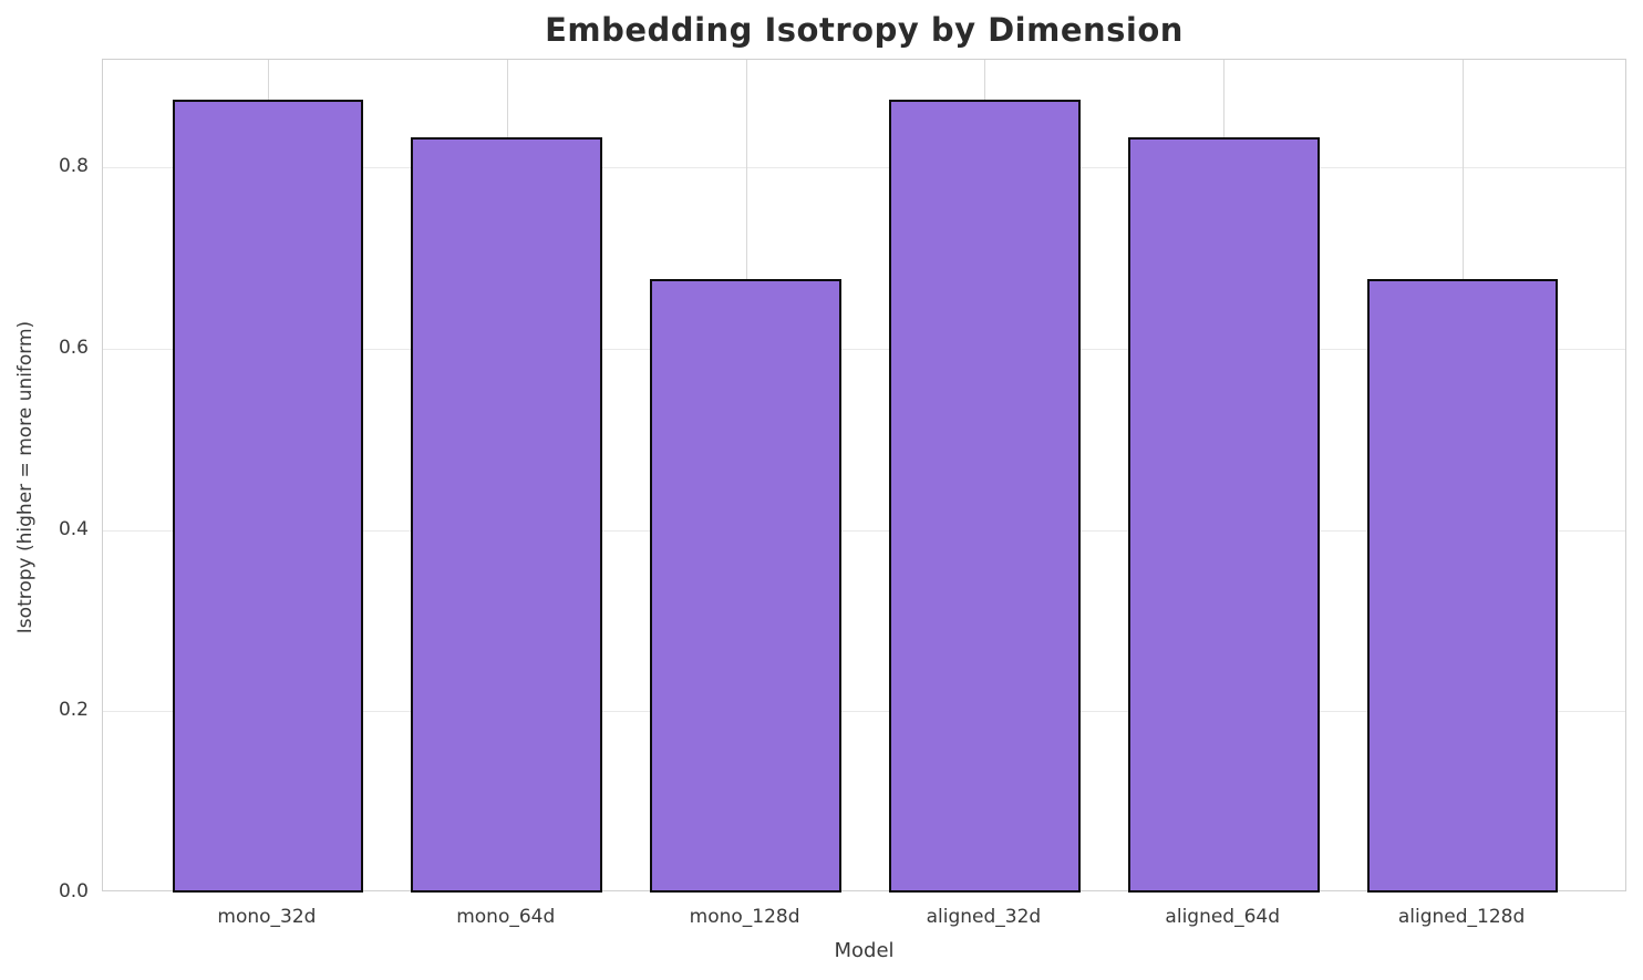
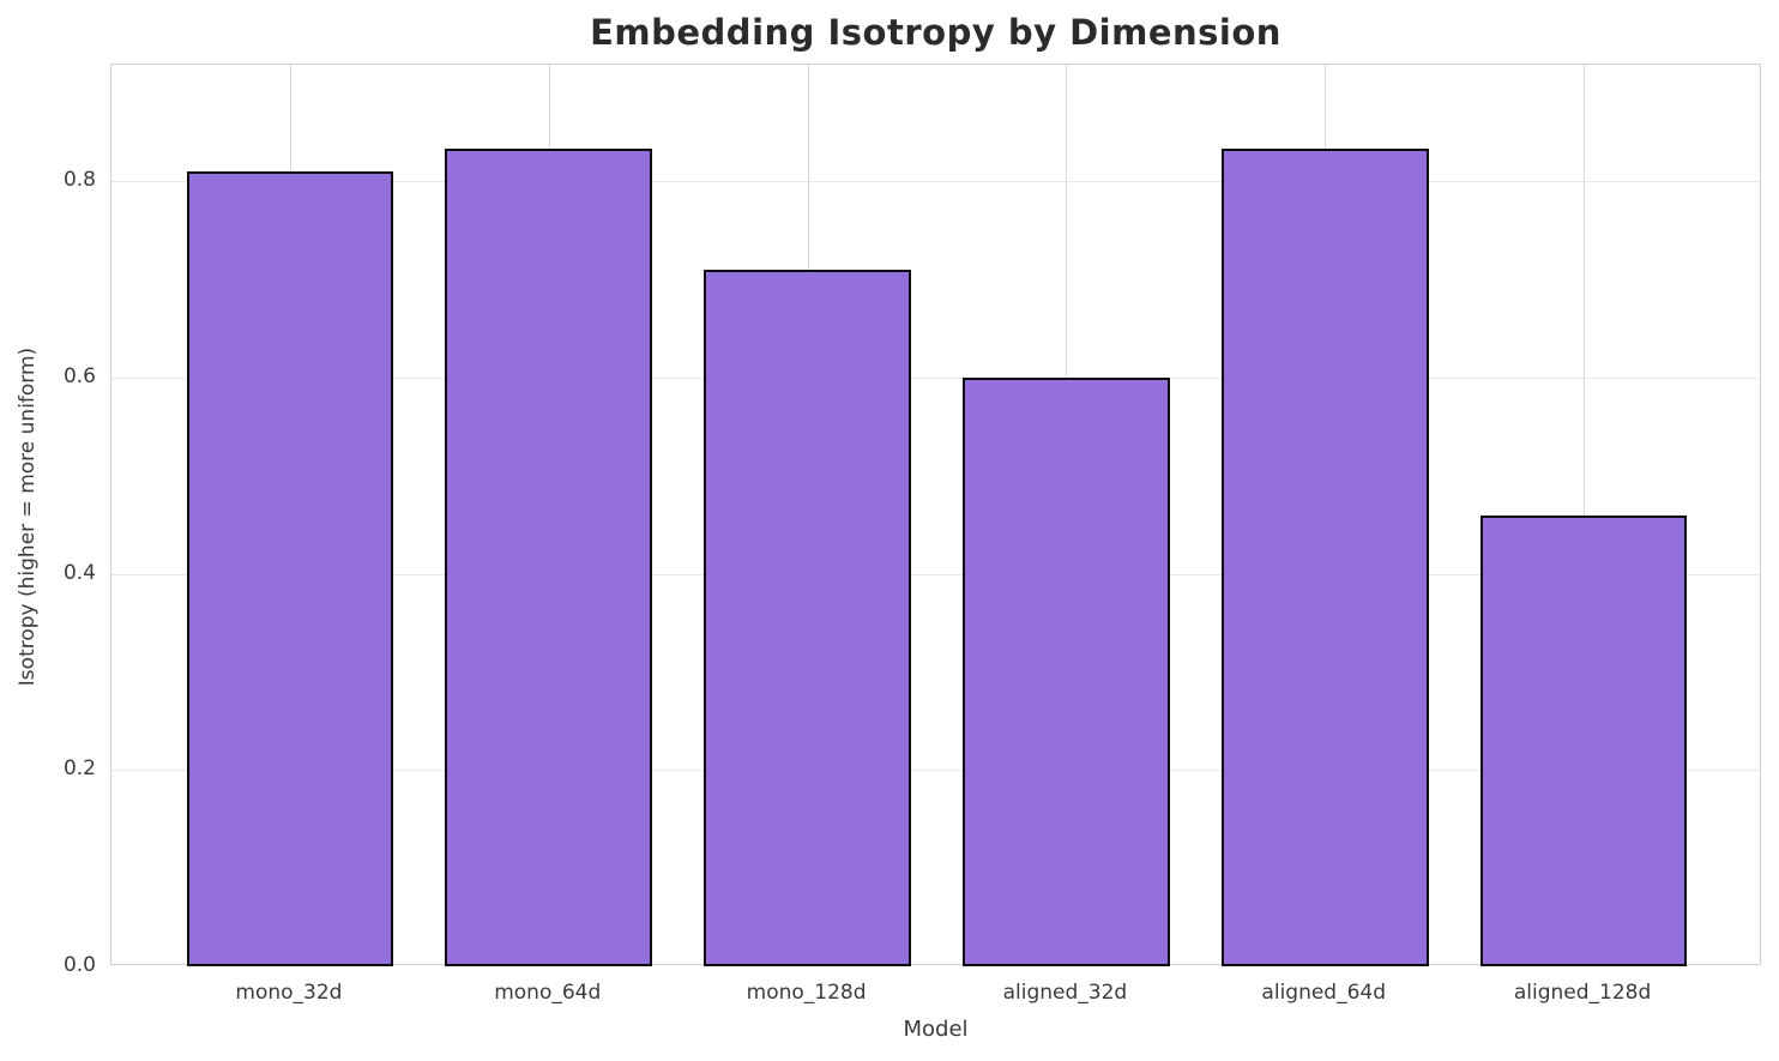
mono_32d: 0.88 -> 0.81
mono_128d: 0.68 -> 0.71
aligned_32d: 0.88 -> 0.60
aligned_128d: 0.68 -> 0.46
